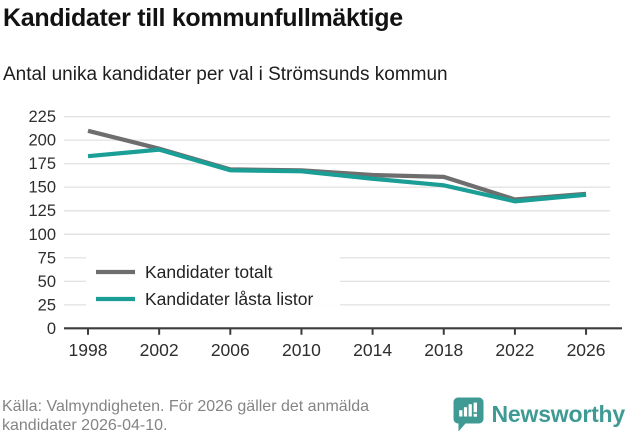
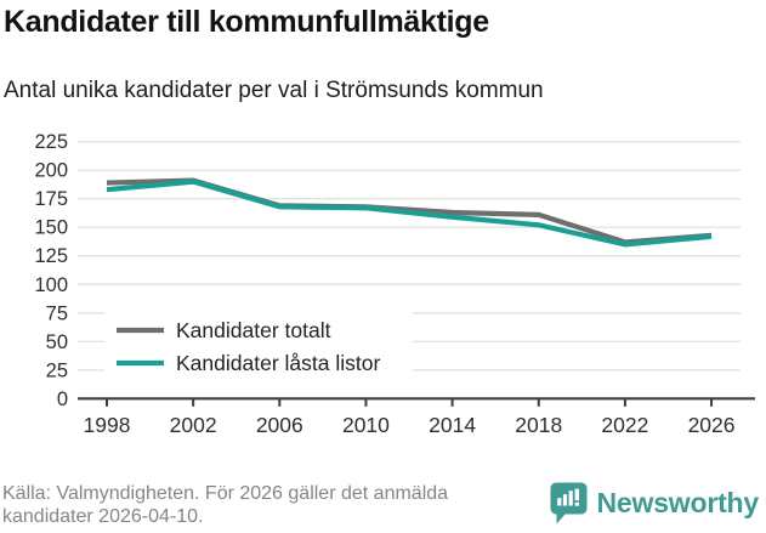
Kandidater totalt/1998: 210 -> 190
